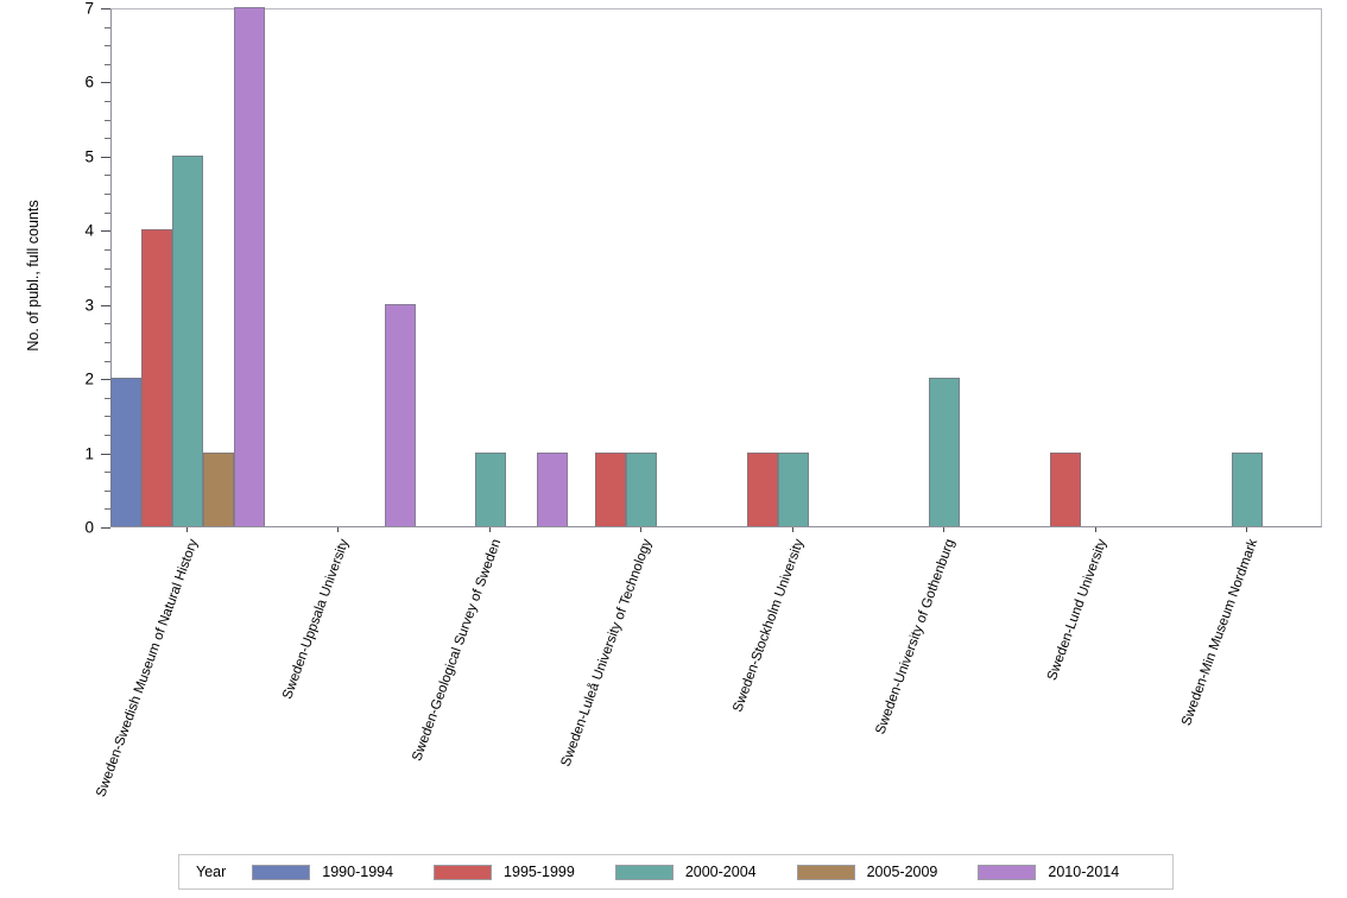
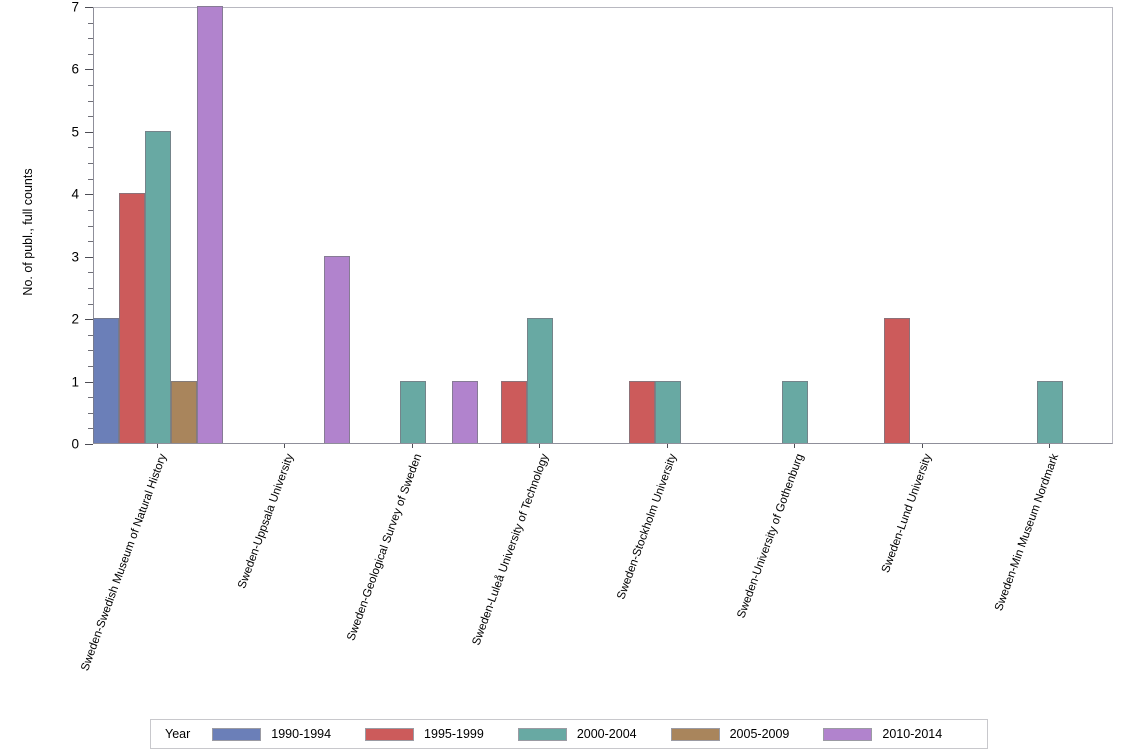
2000-2004/Sweden-Luleå University of Technology: 1 -> 2
2000-2004/Sweden-University of Gothenburg: 2 -> 1
1995-1999/Sweden-Lund University: 1 -> 2
